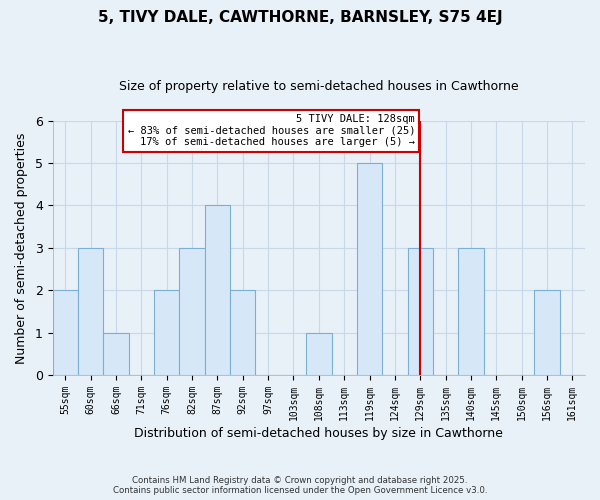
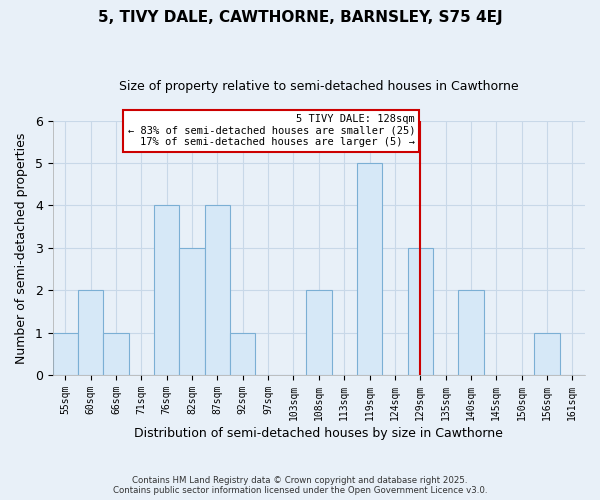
55sqm: 2 -> 1
60sqm: 3 -> 2
76sqm: 2 -> 4
92sqm: 2 -> 1
108sqm: 1 -> 2
140sqm: 3 -> 2
156sqm: 2 -> 1
